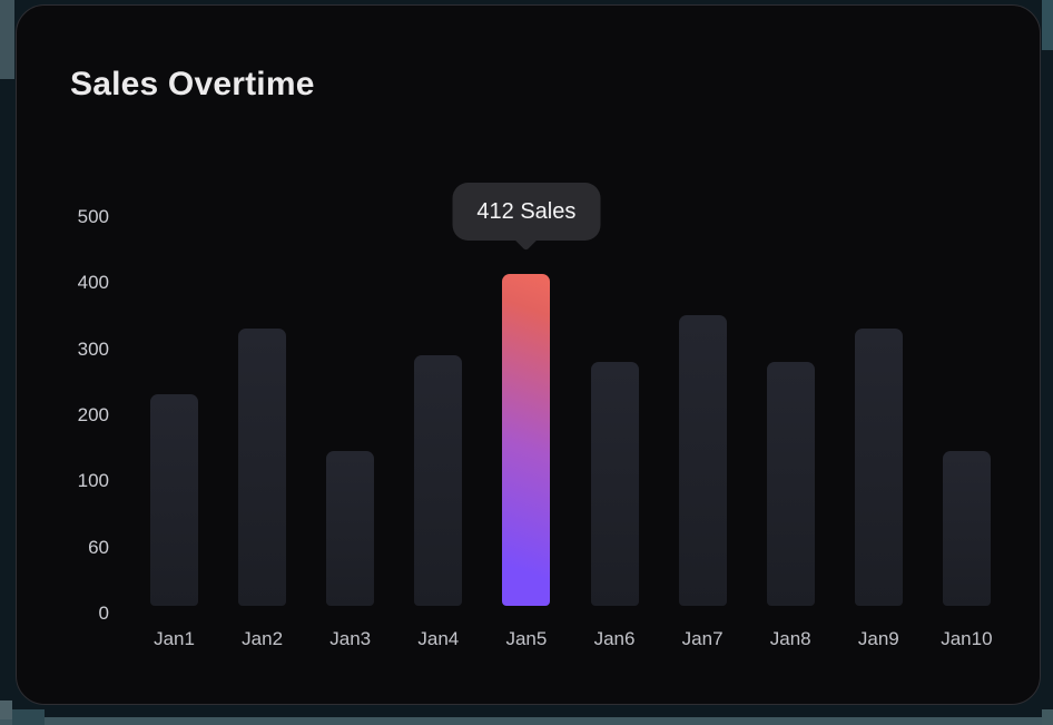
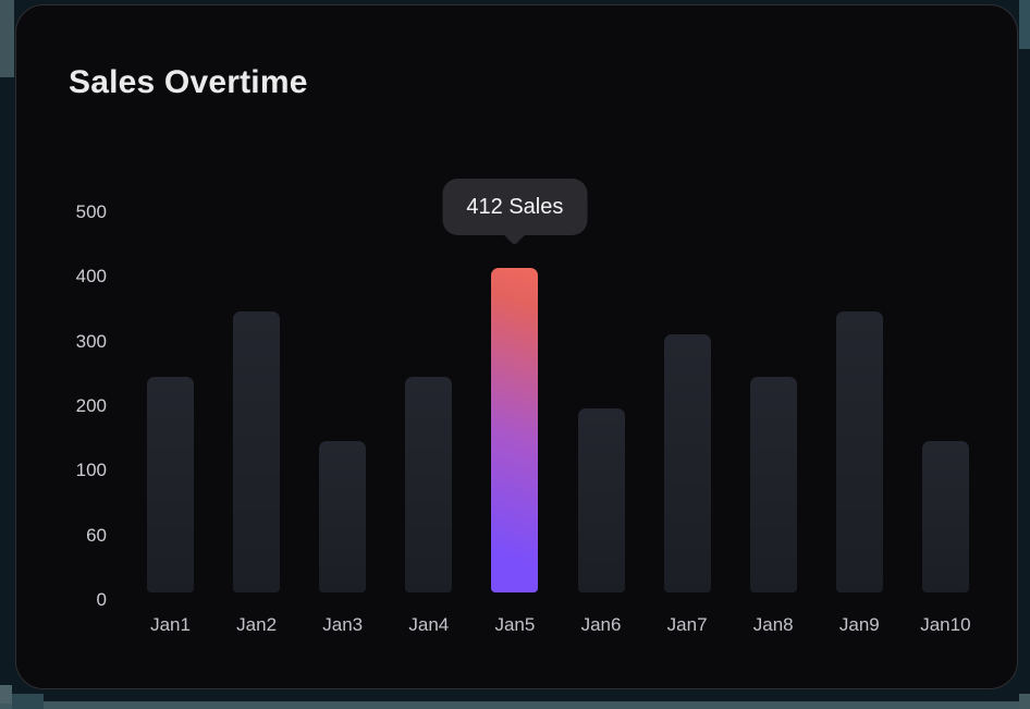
Jan1: 230 -> 240
Jan2: 330 -> 340
Jan4: 290 -> 240
Jan6: 280 -> 200
Jan7: 350 -> 310
Jan8: 280 -> 240
Jan9: 330 -> 340
